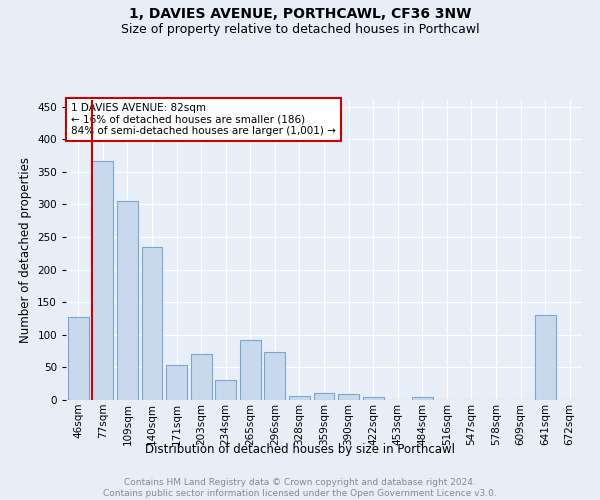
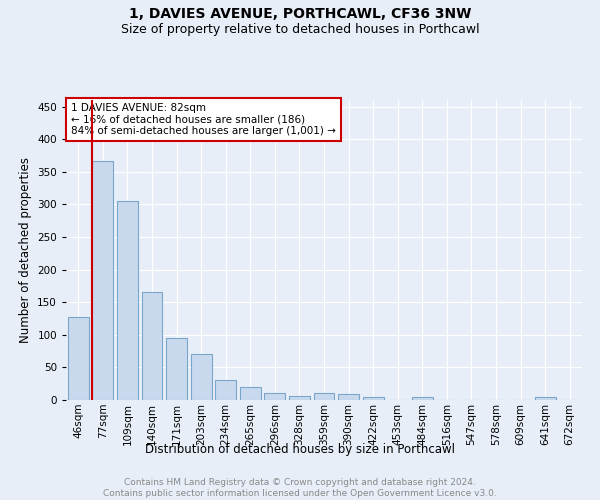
140sqm: 234 -> 165
171sqm: 54 -> 95
265sqm: 92 -> 20
296sqm: 74 -> 11
641sqm: 130 -> 4
